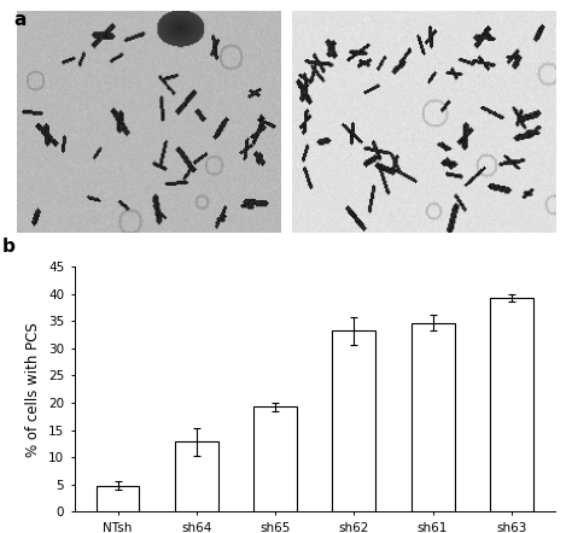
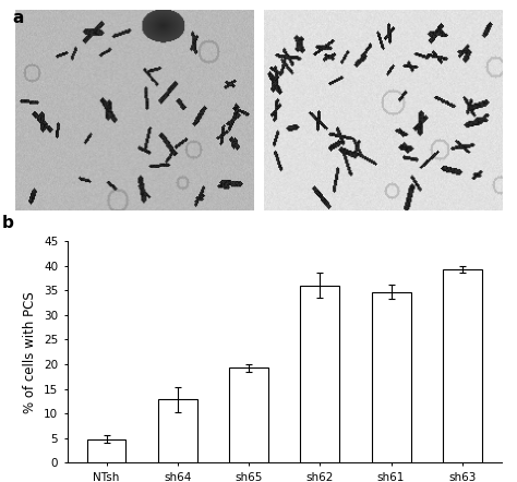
sh62: 33.2 -> 36.0
